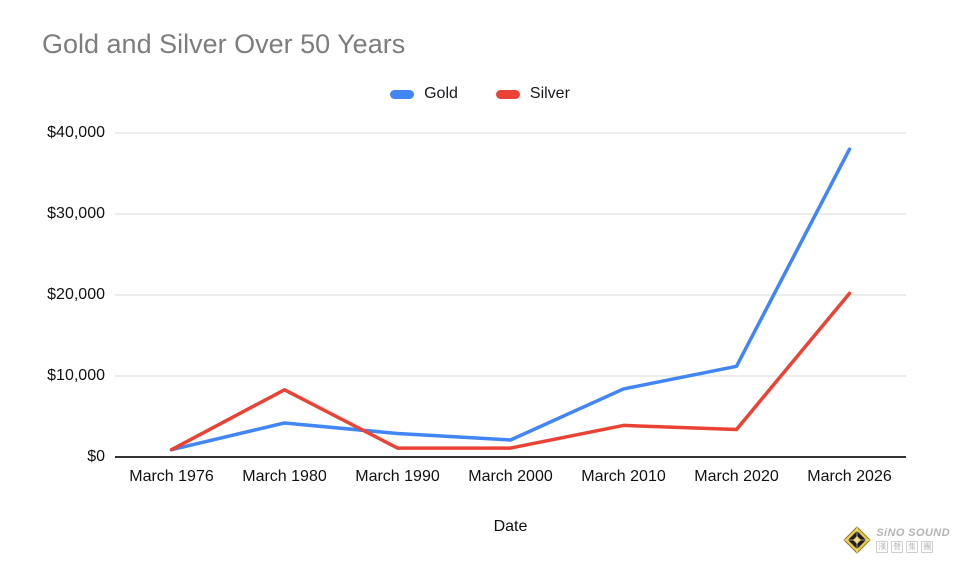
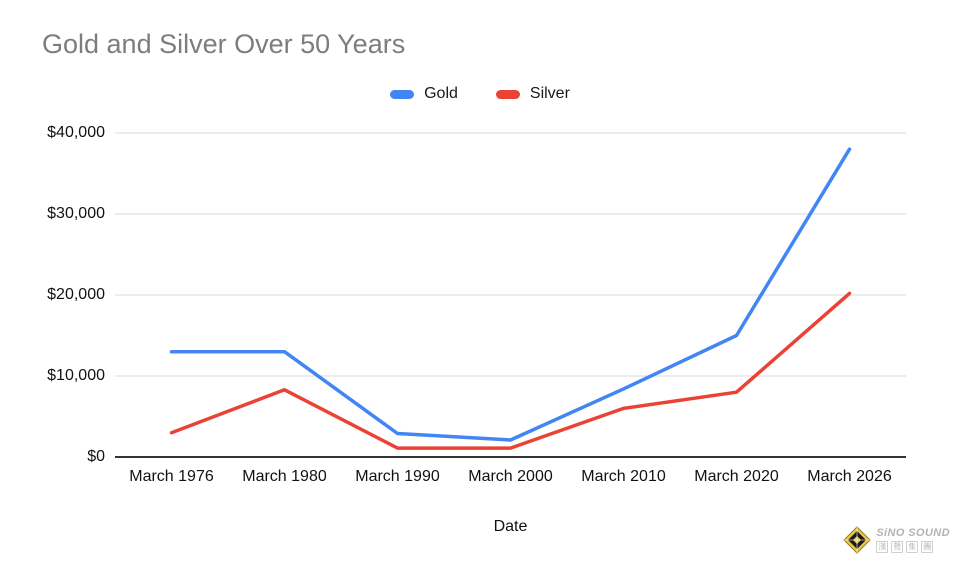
Gold/March 1976: $1000 -> $13000
Silver/March 1976: $1000 -> $3000
Gold/March 1980: $4000 -> $13000
Silver/March 2010: $4000 -> $6000
Gold/March 2020: $11000 -> $15000
Silver/March 2020: $3000 -> $8000
